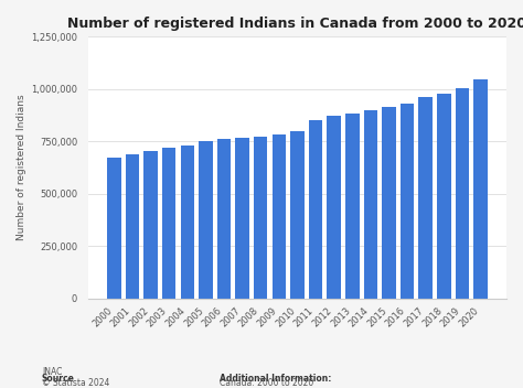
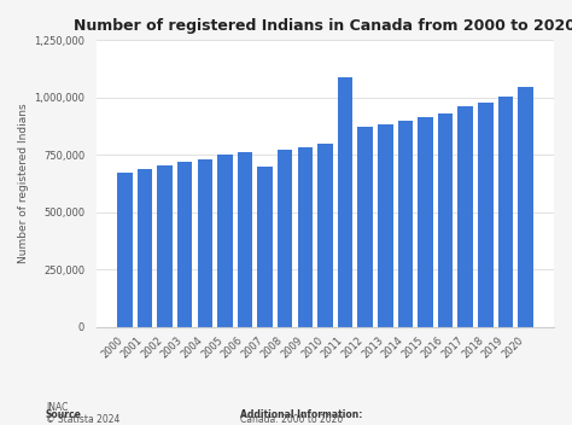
2007: 770,000 -> 700,000
2011: 850,000 -> 1,090,000
